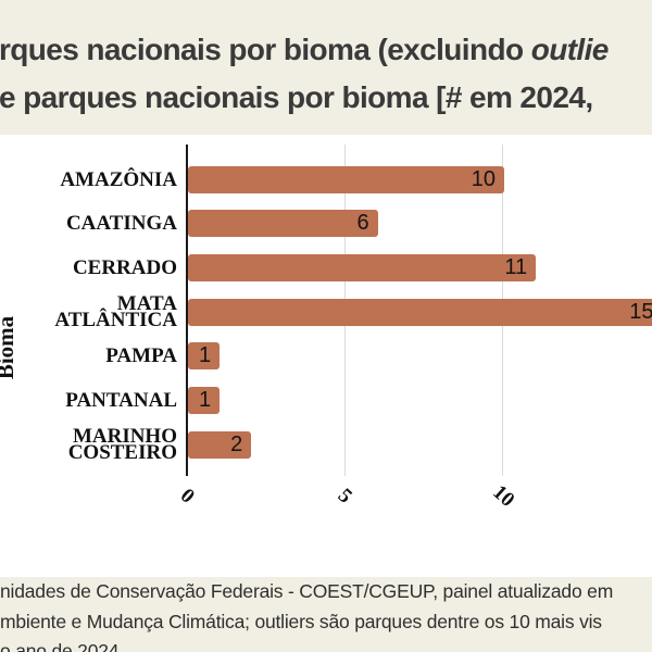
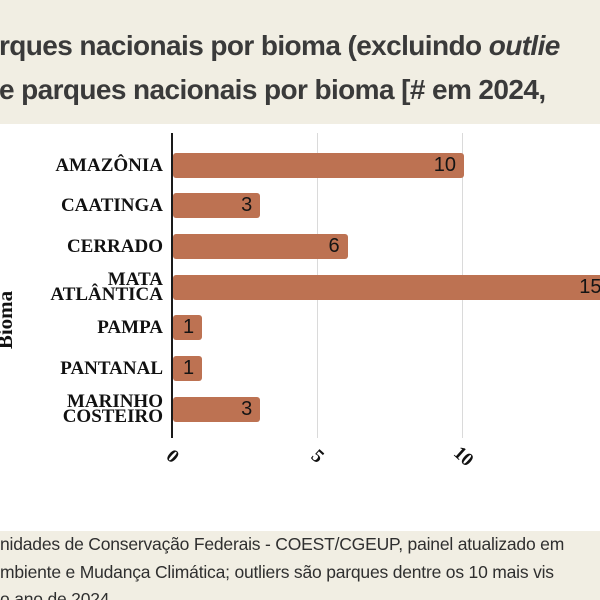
CAATINGA: 6 -> 3
CERRADO: 11 -> 6
MARINHO COSTEIRO: 2 -> 3
